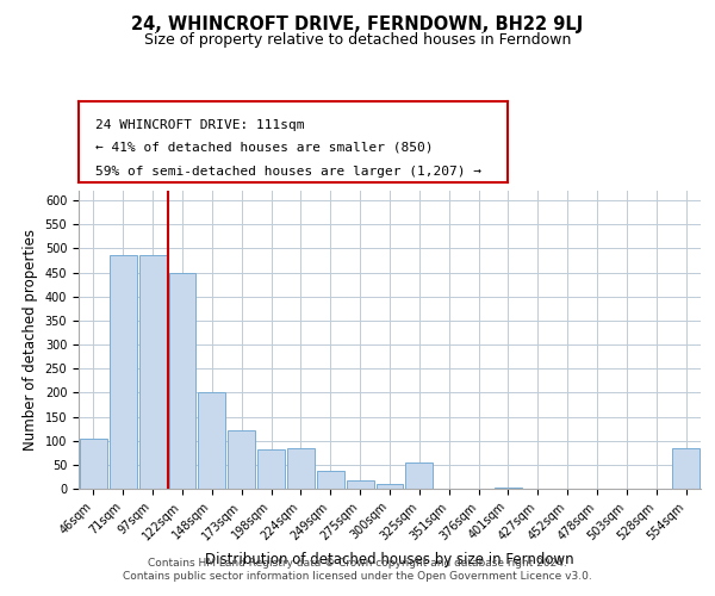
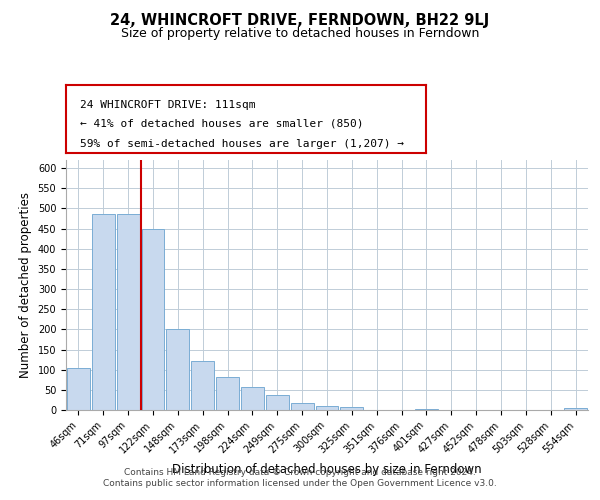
224sqm: 85 -> 58
325sqm: 55 -> 8
554sqm: 85 -> 5
